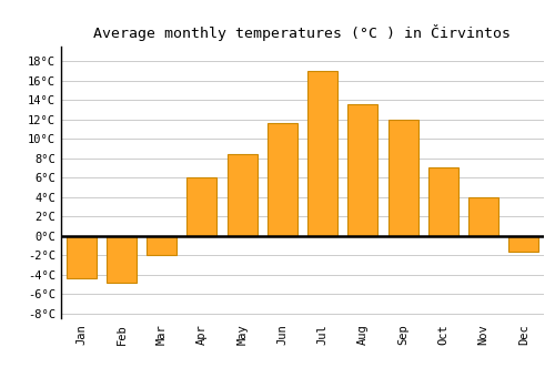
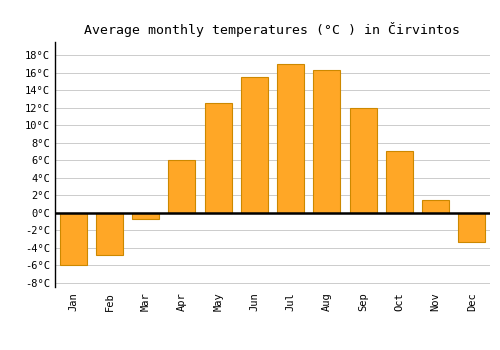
Jan: -4.4°C -> -6.0°C
Mar: -2.0°C -> -0.7°C
May: 8.4°C -> 12.5°C
Jun: 11.6°C -> 15.5°C
Aug: 13.6°C -> 16.3°C
Nov: 4.0°C -> 1.5°C
Dec: -1.6°C -> -3.3°C
